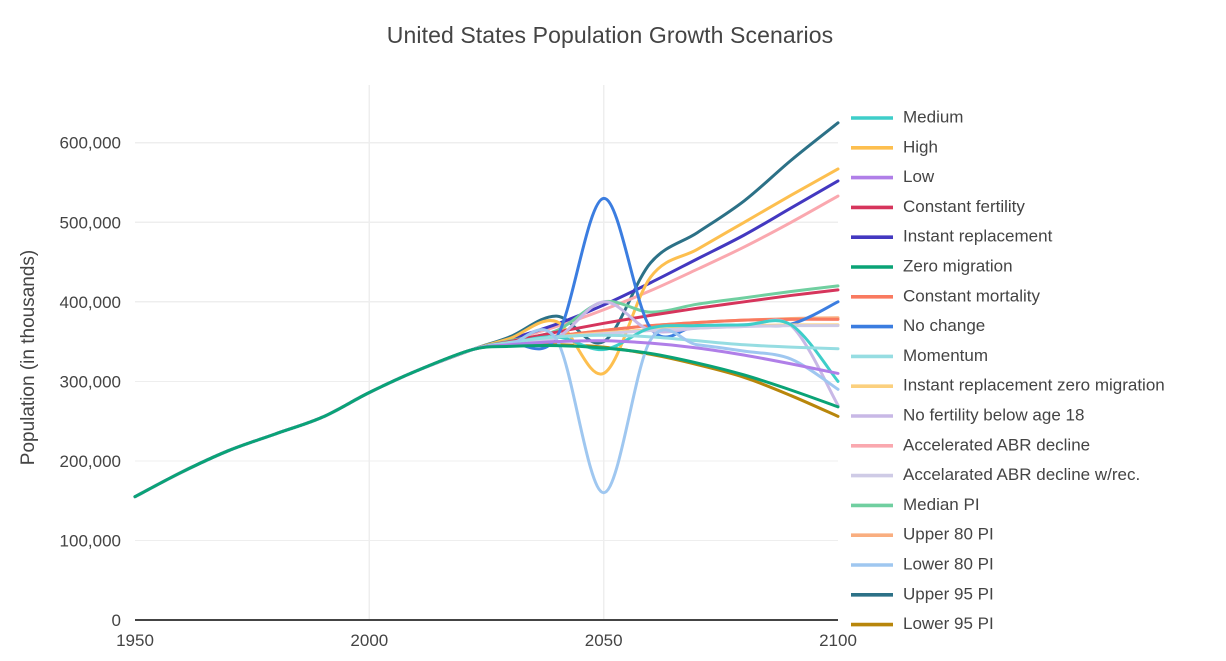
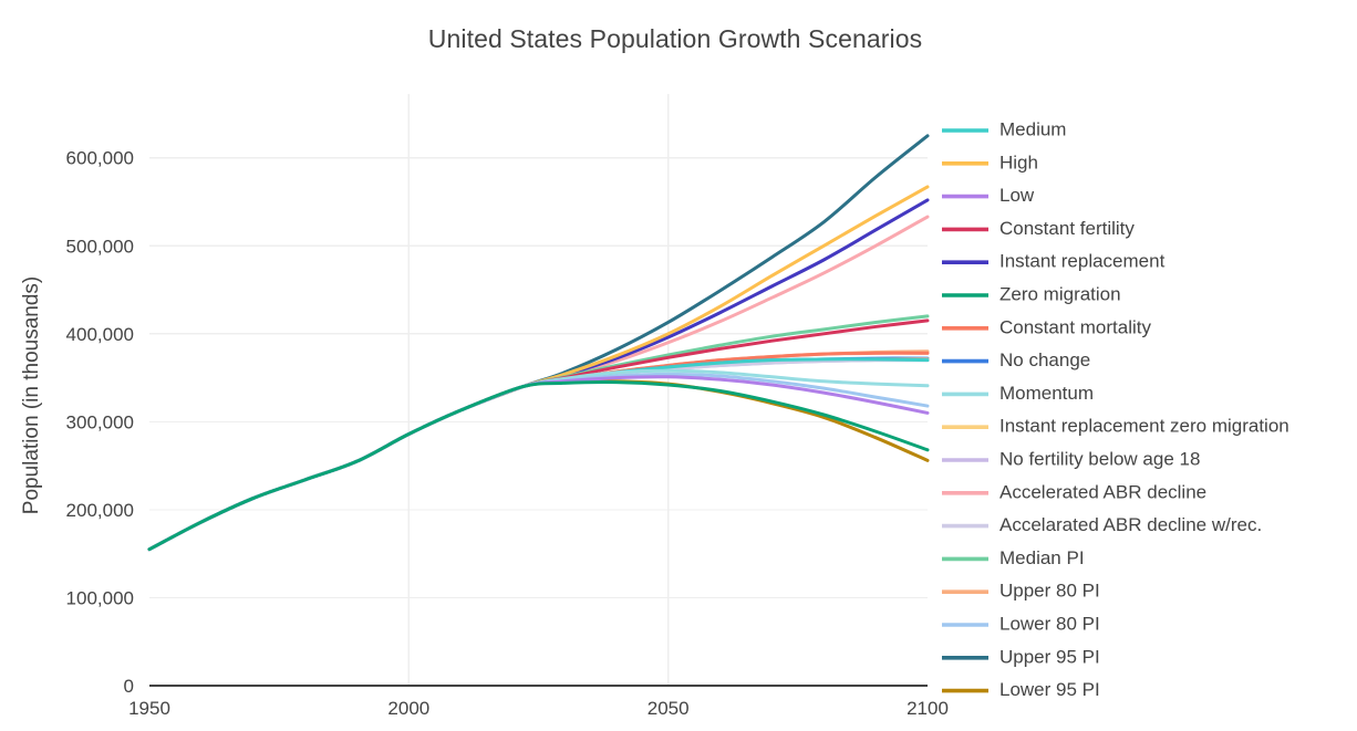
Medium/2050: 340000 -> 360000
High/2050: 310000 -> 400000
No change/2050: 530000 -> 360000
No fertility below age 18/2050: 400000 -> 360000
Median PI/2050: 400000 -> 380000
Lower 80 PI/2050: 160000 -> 350000
Upper 95 PI/2050: 350000 -> 410000
Medium/2100: 300000 -> 370000
No change/2100: 400000 -> 370000
No fertility below age 18/2100: 270000 -> 370000
Lower 80 PI/2100: 290000 -> 320000
